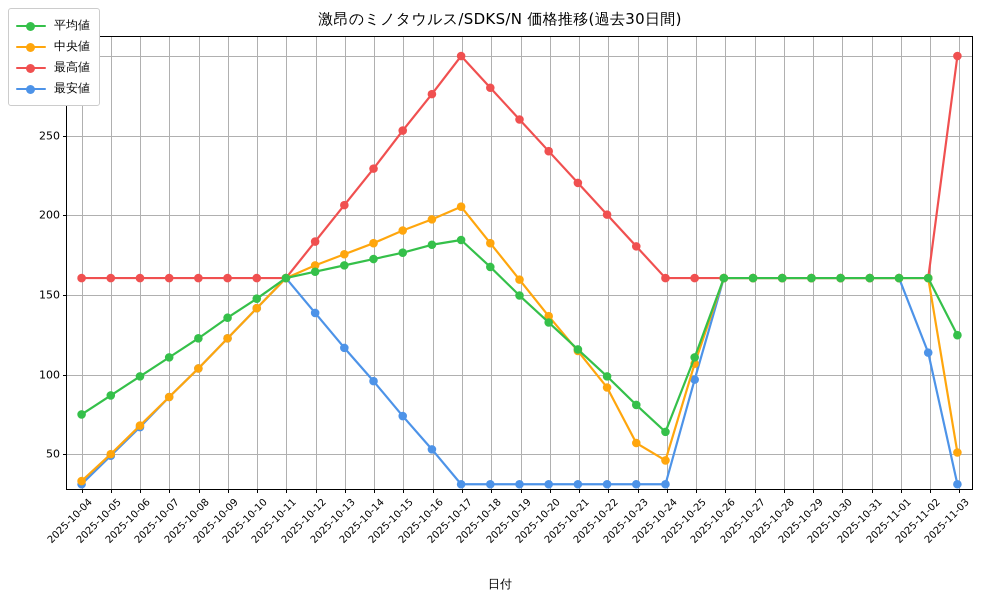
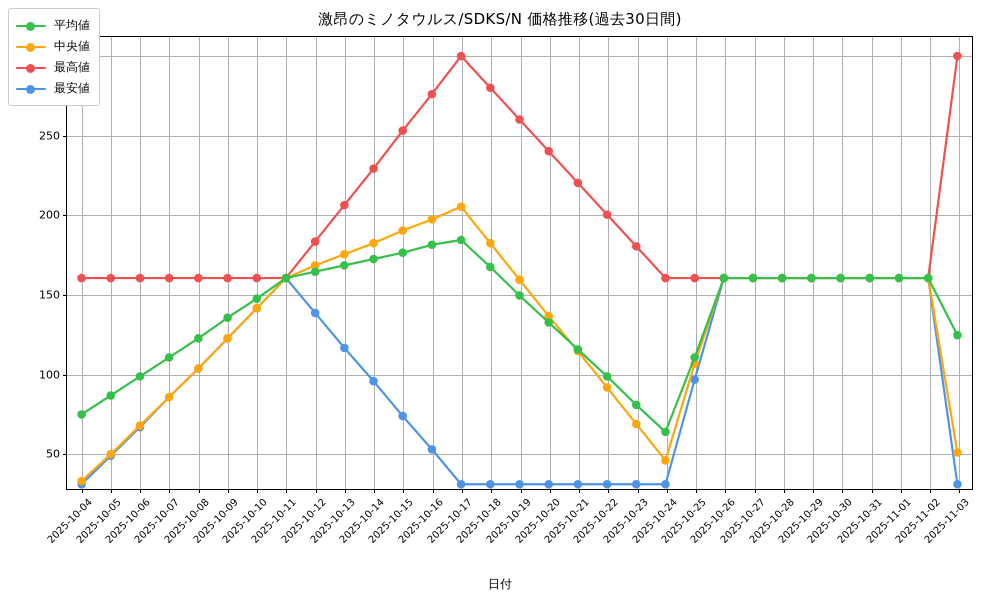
中央値/2025-10-23: 56 -> 68
最安値/2025-11-02: 113 -> 160
